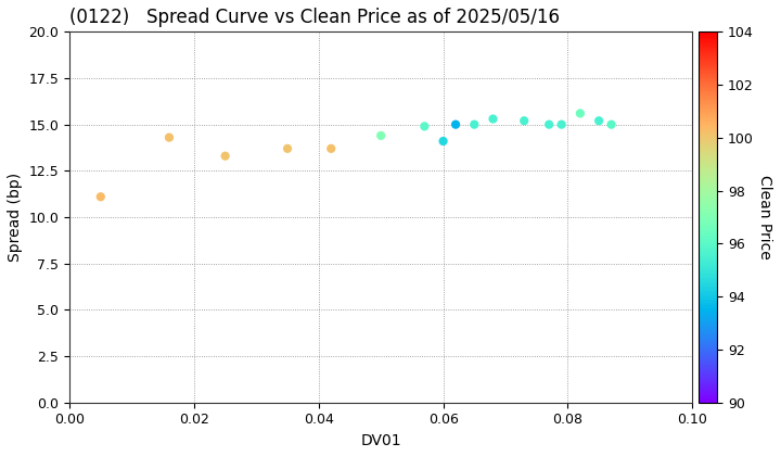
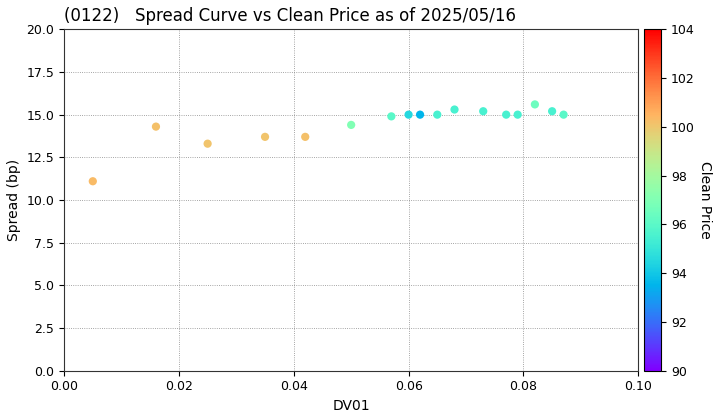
0.06: 14.1 -> 15.0
